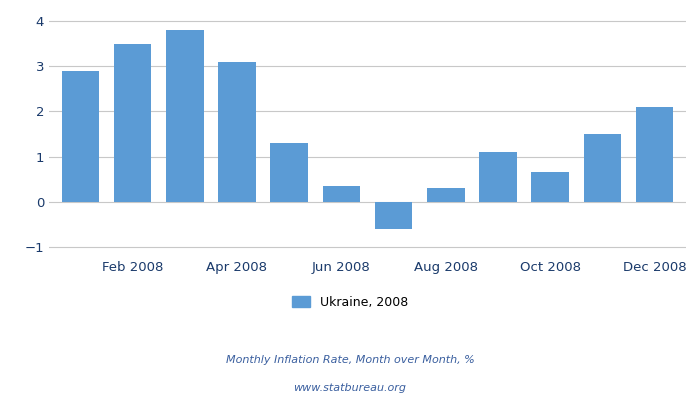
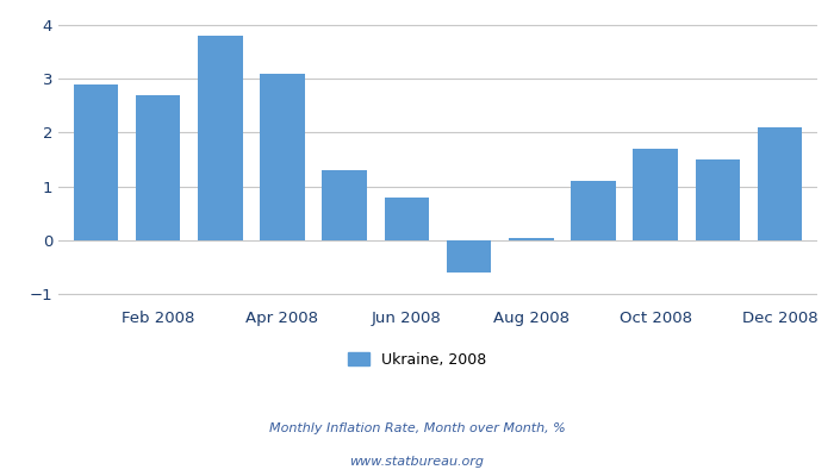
Feb 2008: 3.50 -> 2.70
Jun 2008: 0.35 -> 0.80
Aug 2008: 0.30 -> 0.05
Oct 2008: 0.65 -> 1.70
